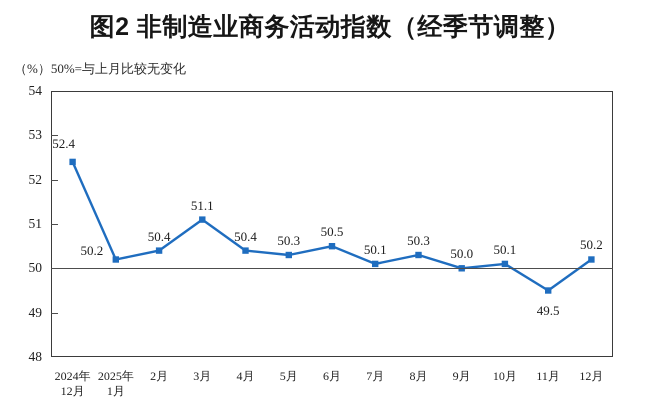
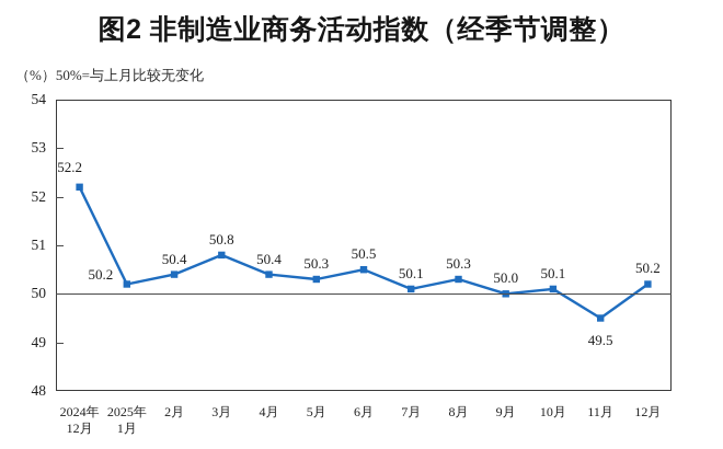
2024年 12月: 52.4 -> 52.2
3月: 51.1 -> 50.8
